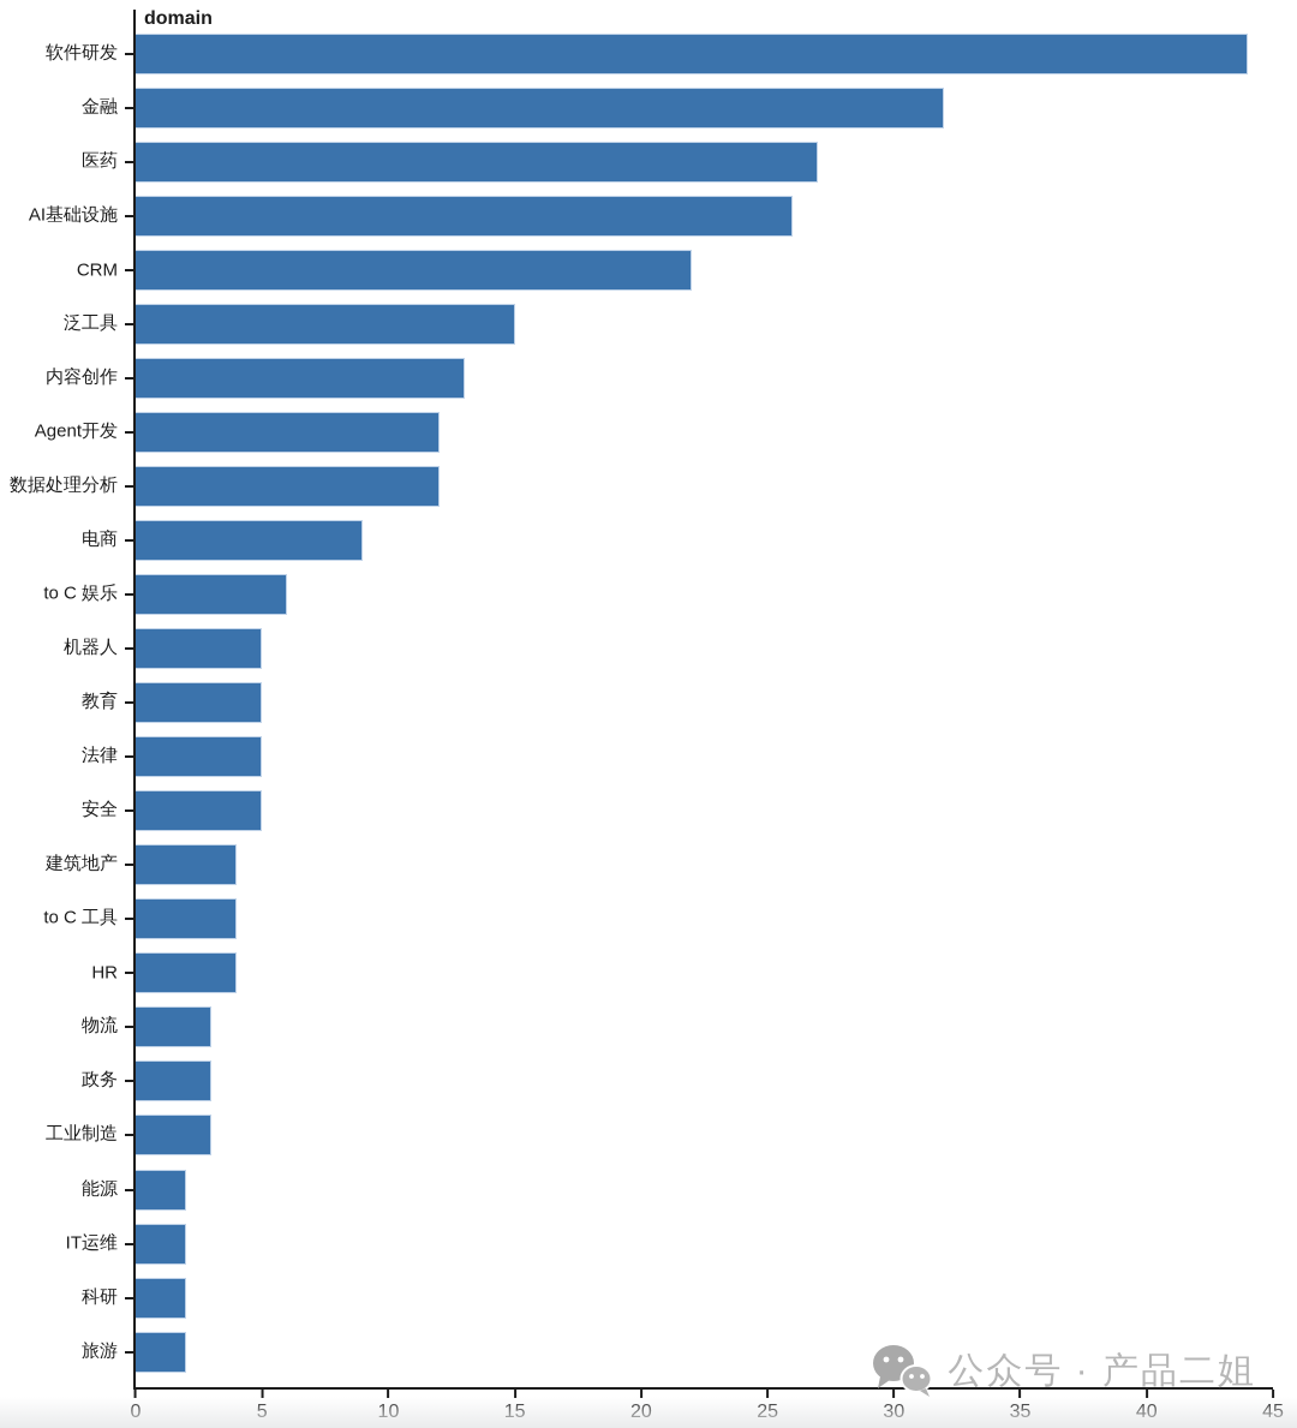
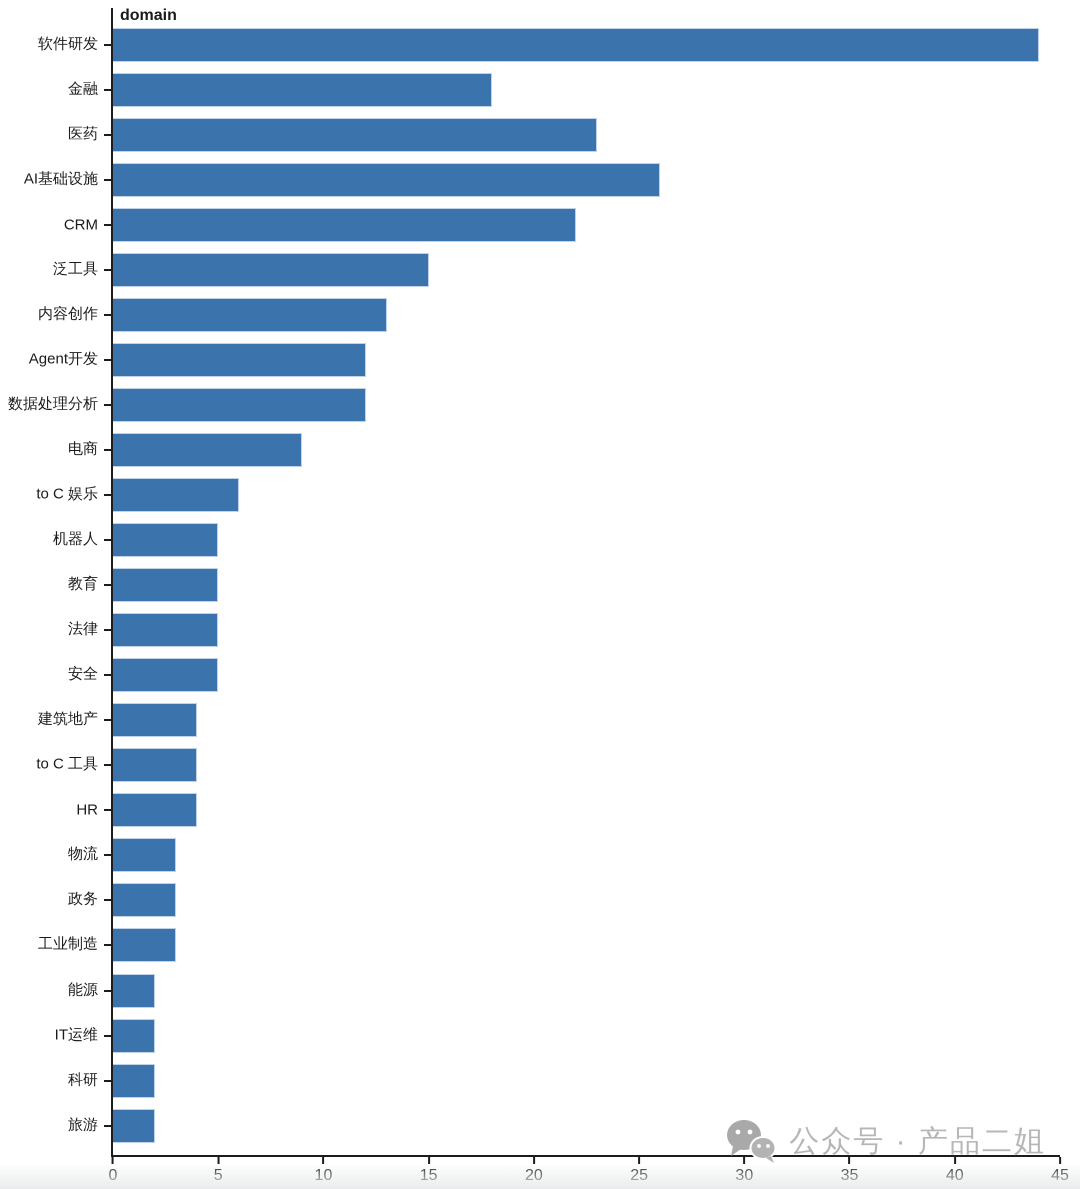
金融: 32 -> 18
医药: 27 -> 23
